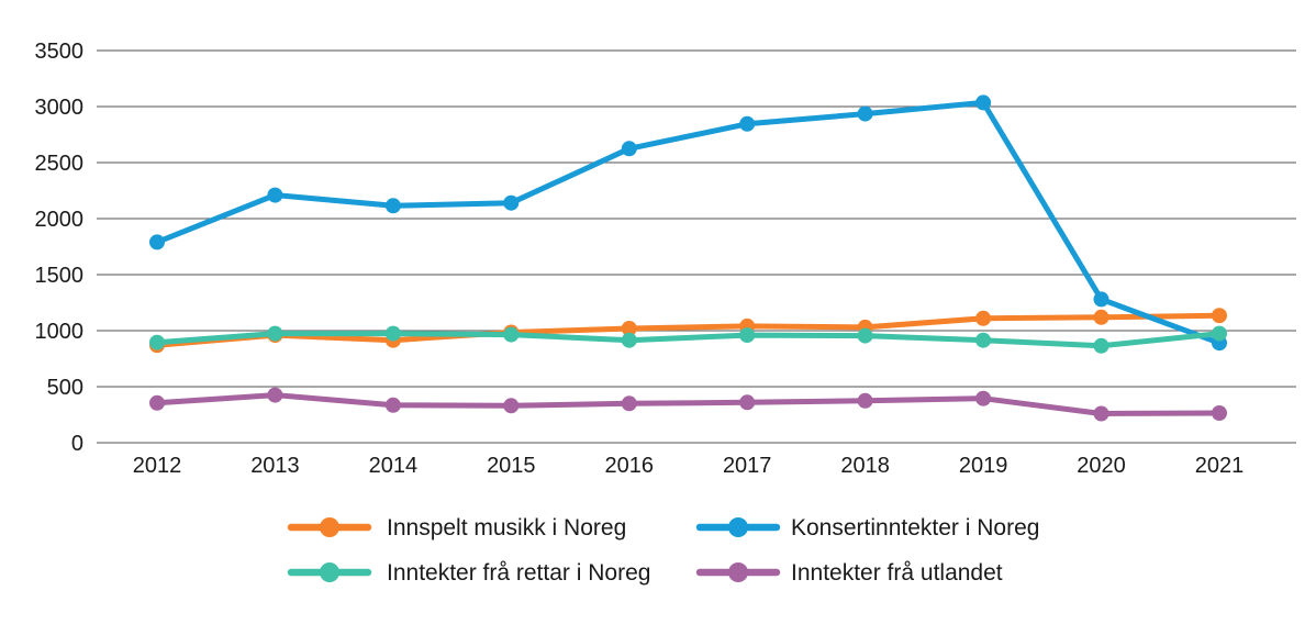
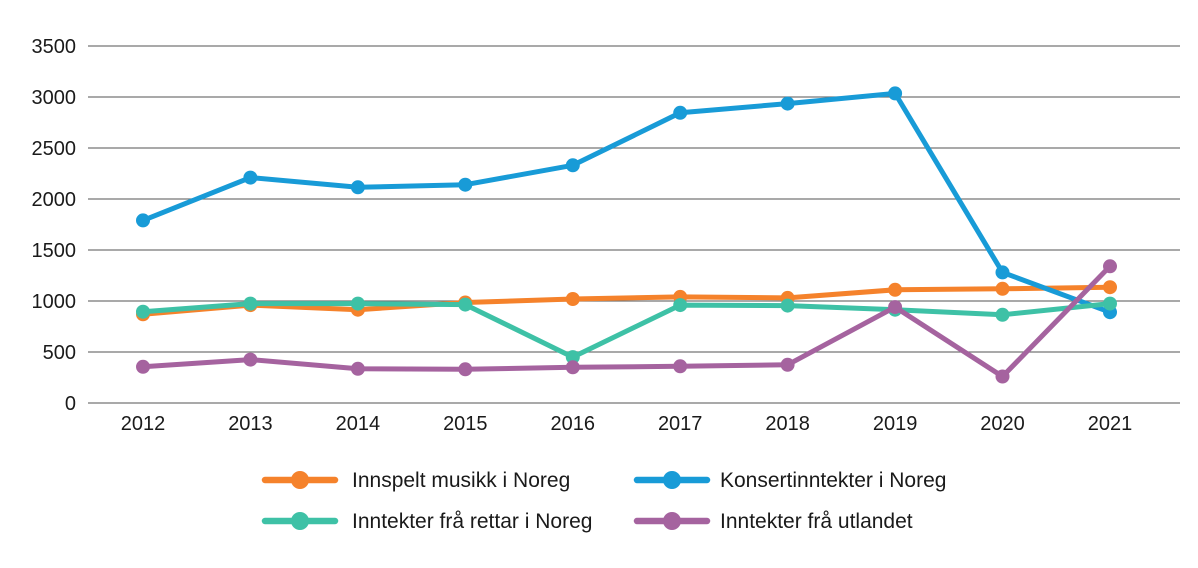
Konsertinntekter i Noreg/2016: 2620 -> 2330
Inntekter frå rettar i Noreg/2016: 920 -> 450
Inntekter frå utlandet/2019: 400 -> 940
Inntekter frå utlandet/2021: 260 -> 1340
